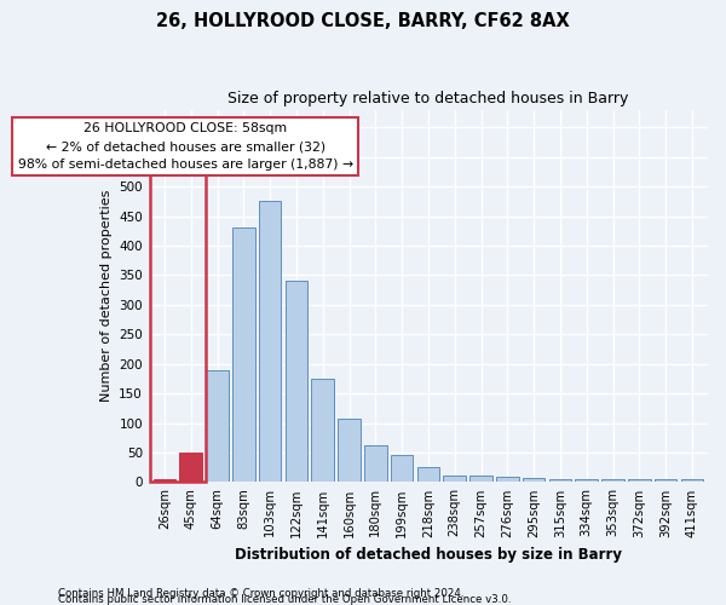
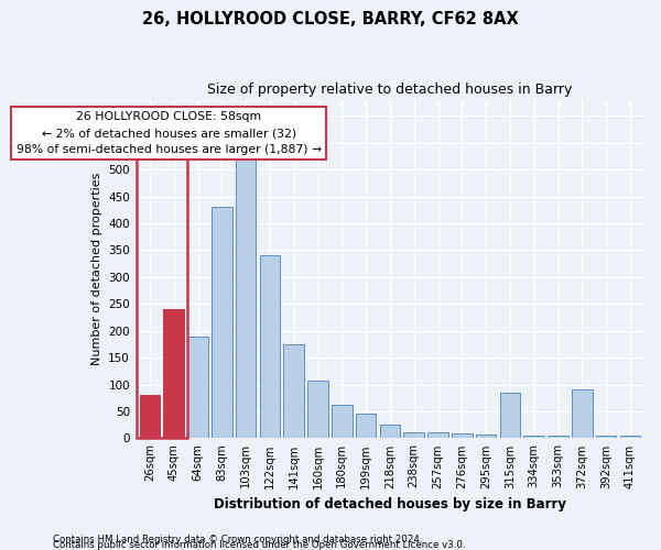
26sqm: 5 -> 80
45sqm: 50 -> 240
103sqm: 475 -> 520
315sqm: 5 -> 85
372sqm: 5 -> 90
